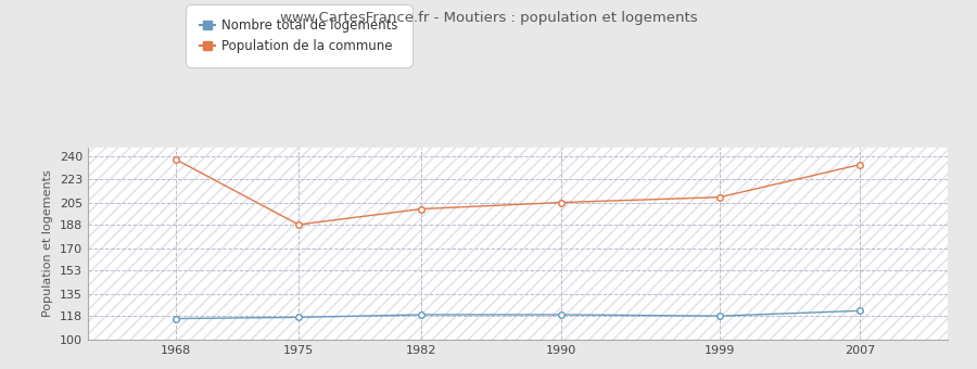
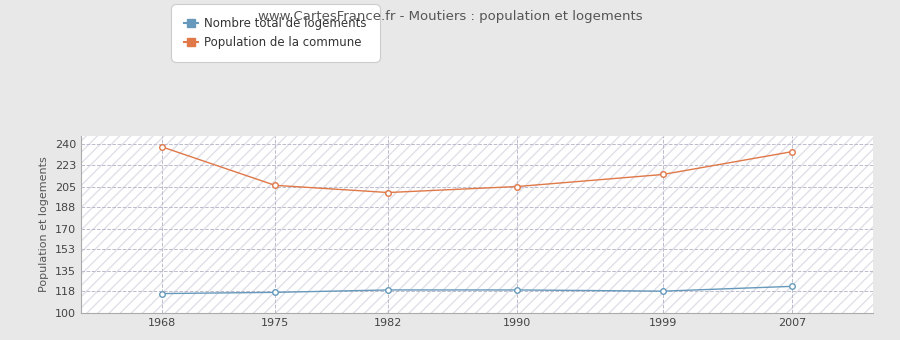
Population de la commune/1975: 188 -> 206
Population de la commune/1999: 209 -> 215
